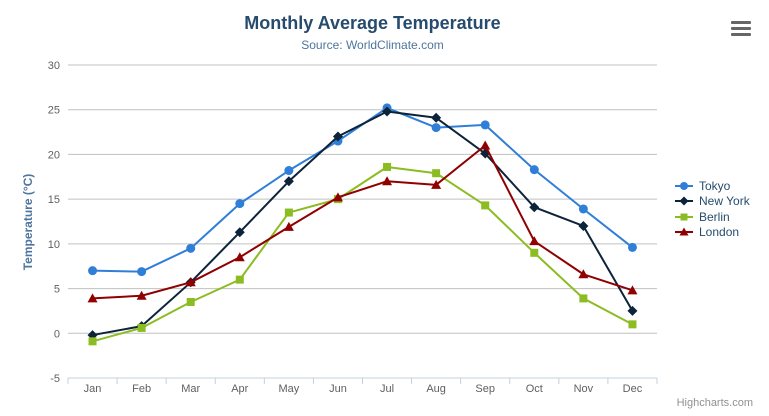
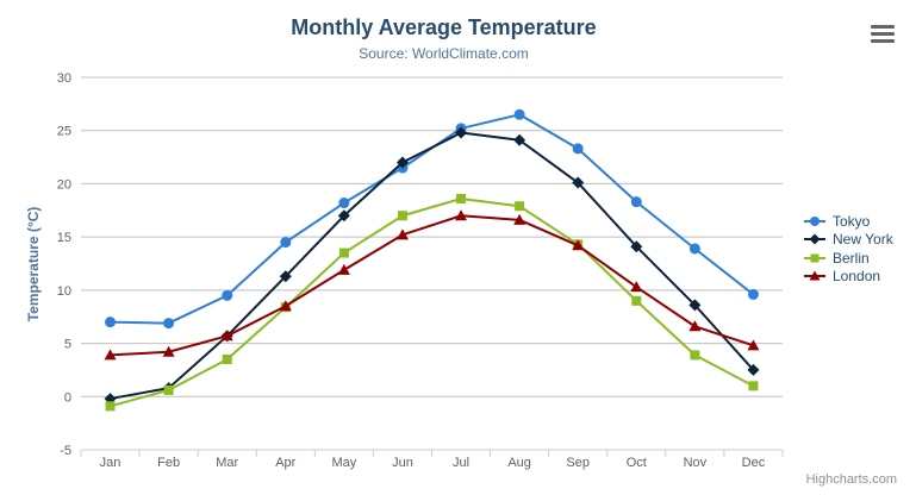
Berlin/Apr: 6 -> 8
Berlin/Jun: 15 -> 17
Tokyo/Aug: 23 -> 26
London/Sep: 21 -> 14
New York/Nov: 12 -> 9
